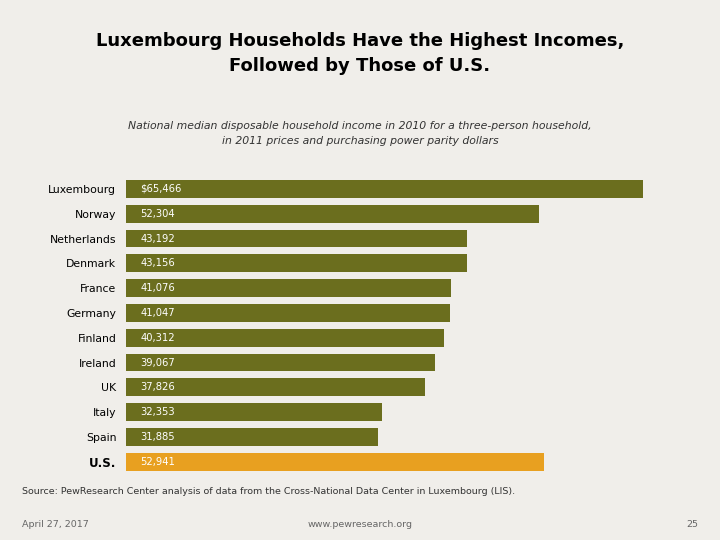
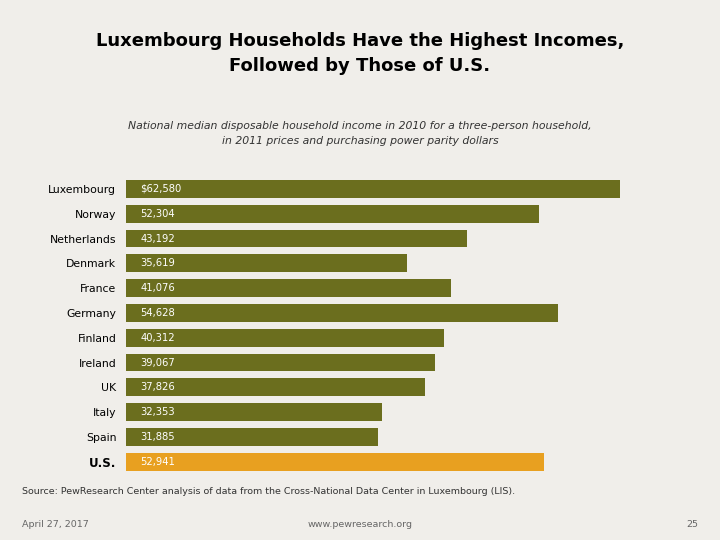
Luxembourg: $65,466 -> $62,580
Denmark: 43,156 -> 35,619
Germany: 41,047 -> 54,628
